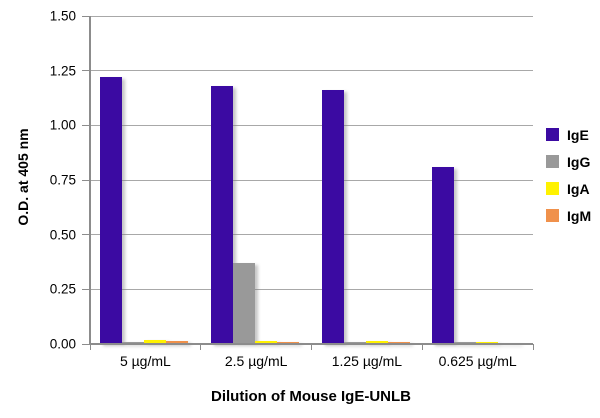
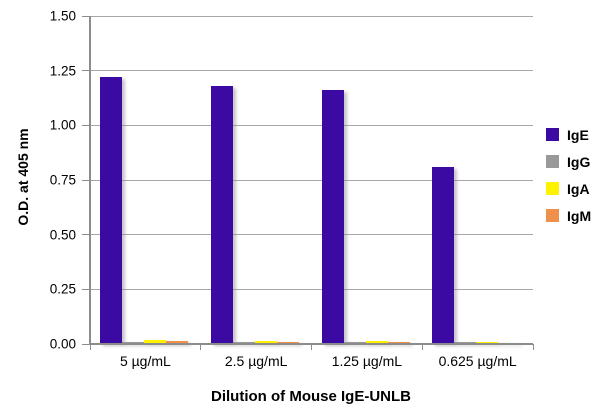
IgG/2.5 µg/mL: 0.37 -> 0.01
